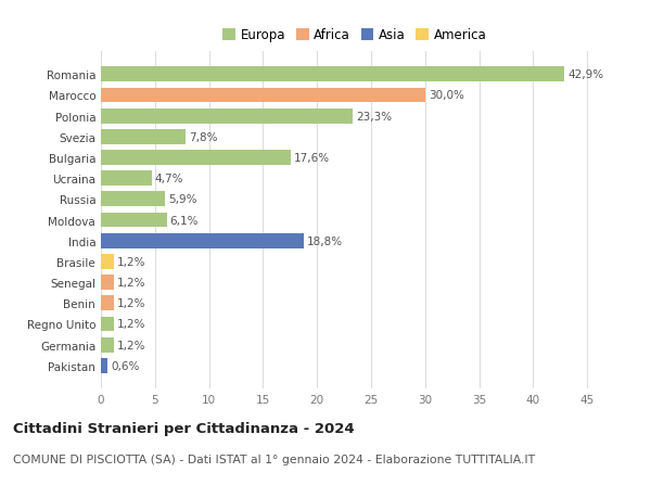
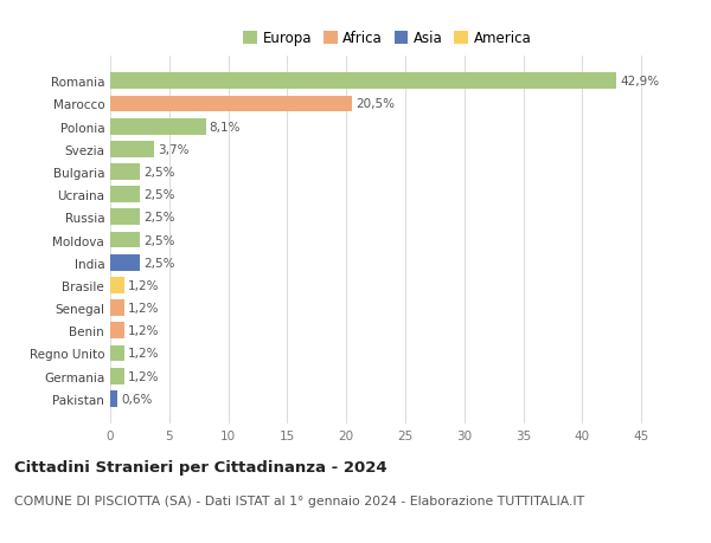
Marocco: 30,0% -> 20,5%
Polonia: 23,3% -> 8,1%
Svezia: 7,8% -> 3,7%
Bulgaria: 17,6% -> 2,5%
Ucraina: 4,7% -> 2,5%
Russia: 5,9% -> 2,5%
Moldova: 6,1% -> 2,5%
India: 18,8% -> 2,5%
